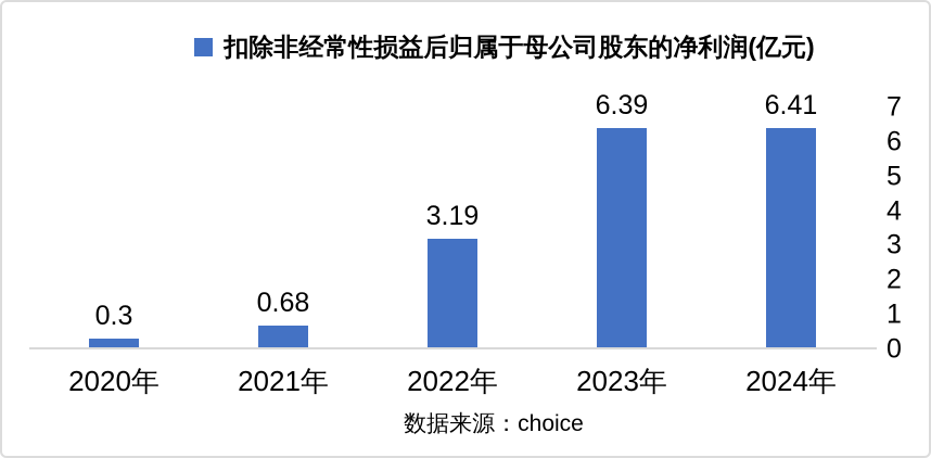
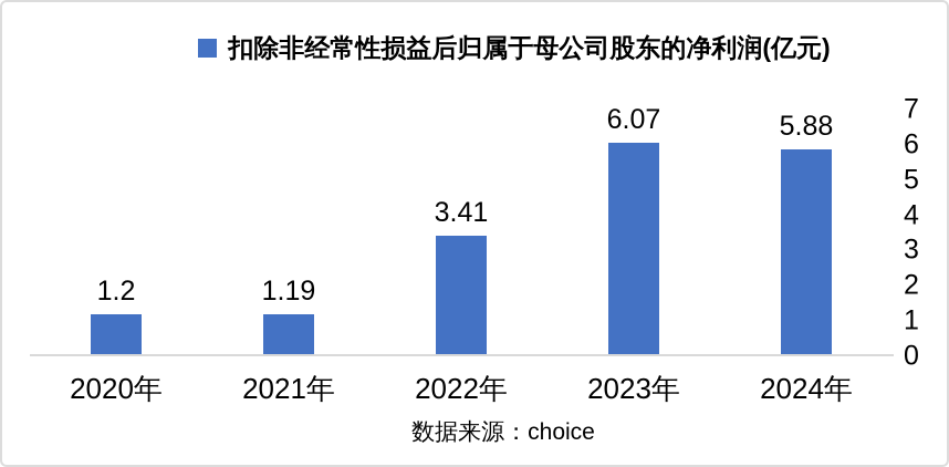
2020年: 0.3 -> 1.2
2021年: 0.68 -> 1.19
2022年: 3.19 -> 3.41
2023年: 6.39 -> 6.07
2024年: 6.41 -> 5.88
